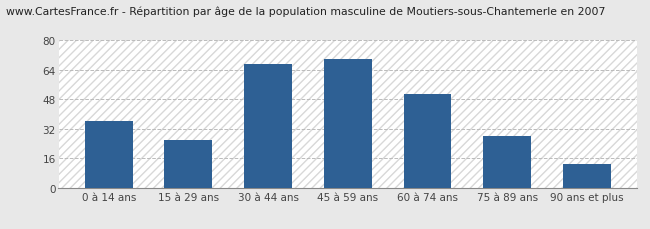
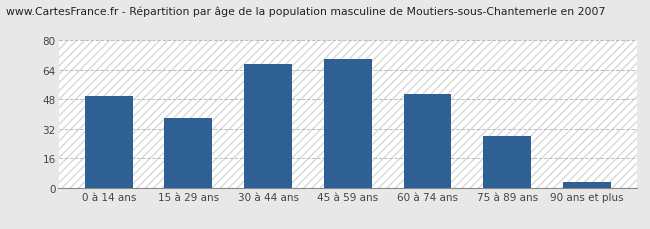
0 à 14 ans: 36 -> 50
15 à 29 ans: 26 -> 38
90 ans et plus: 13 -> 3
